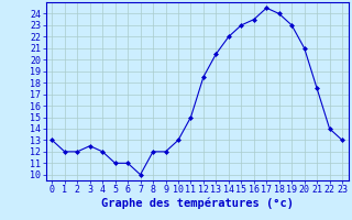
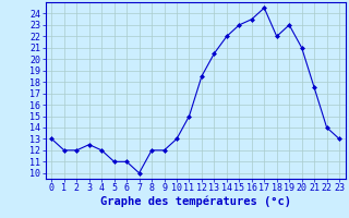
18: 24.0 -> 22.0
